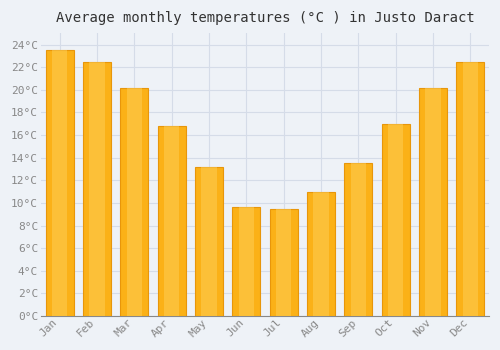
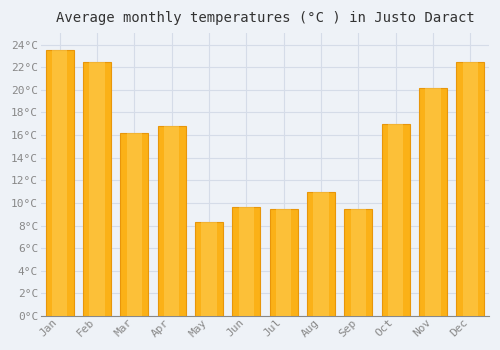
Mar: 20.2°C -> 16.2°C
May: 13.2°C -> 8.3°C
Sep: 13.5°C -> 9.5°C
